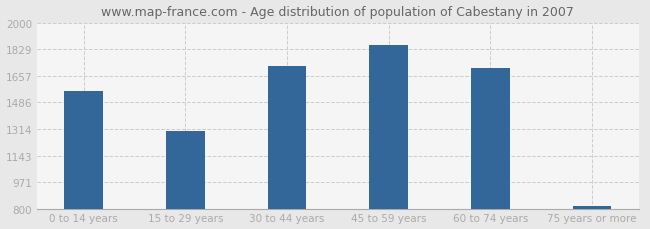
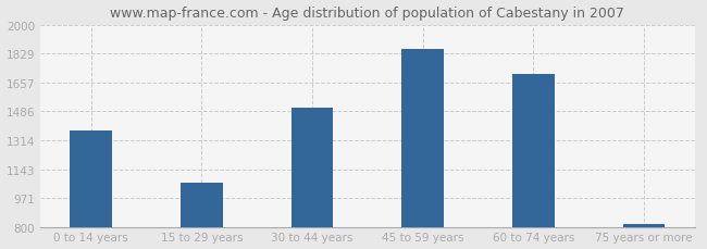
0 to 14 years: 1560 -> 1380
15 to 29 years: 1300 -> 1060
30 to 44 years: 1720 -> 1510
